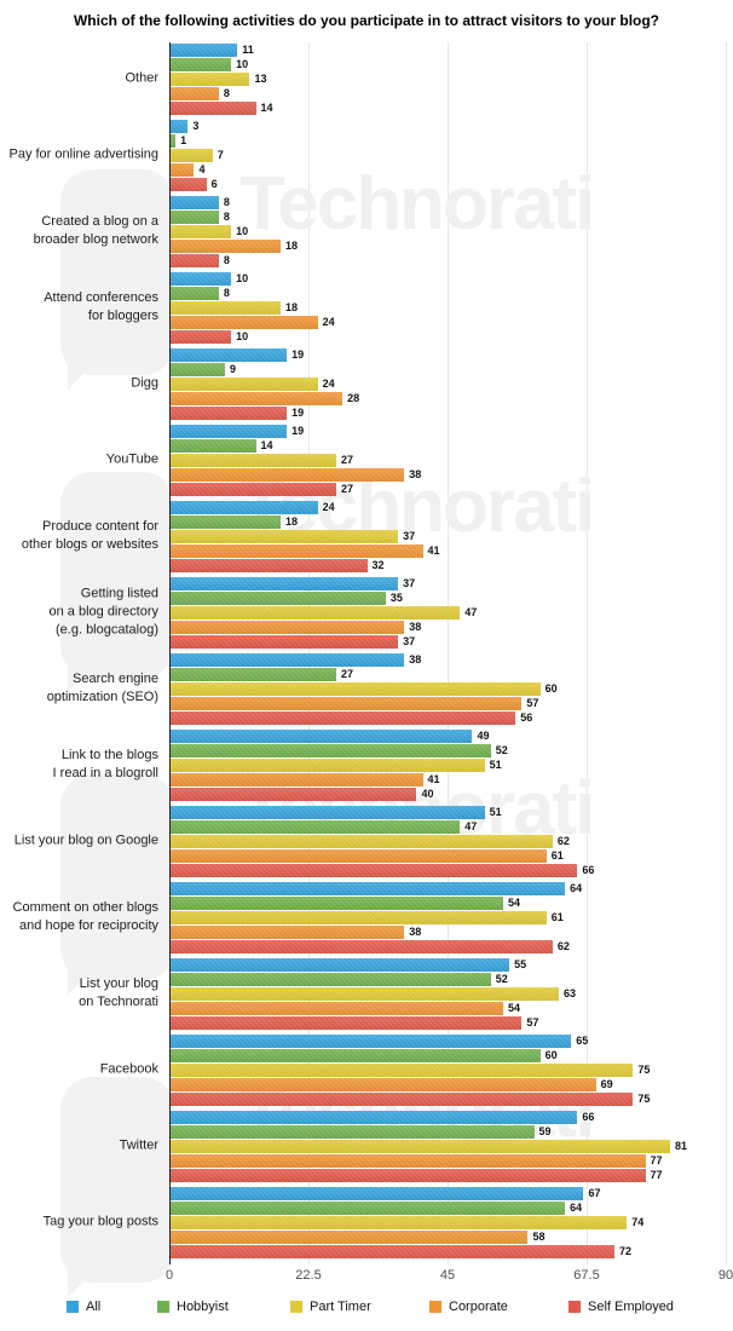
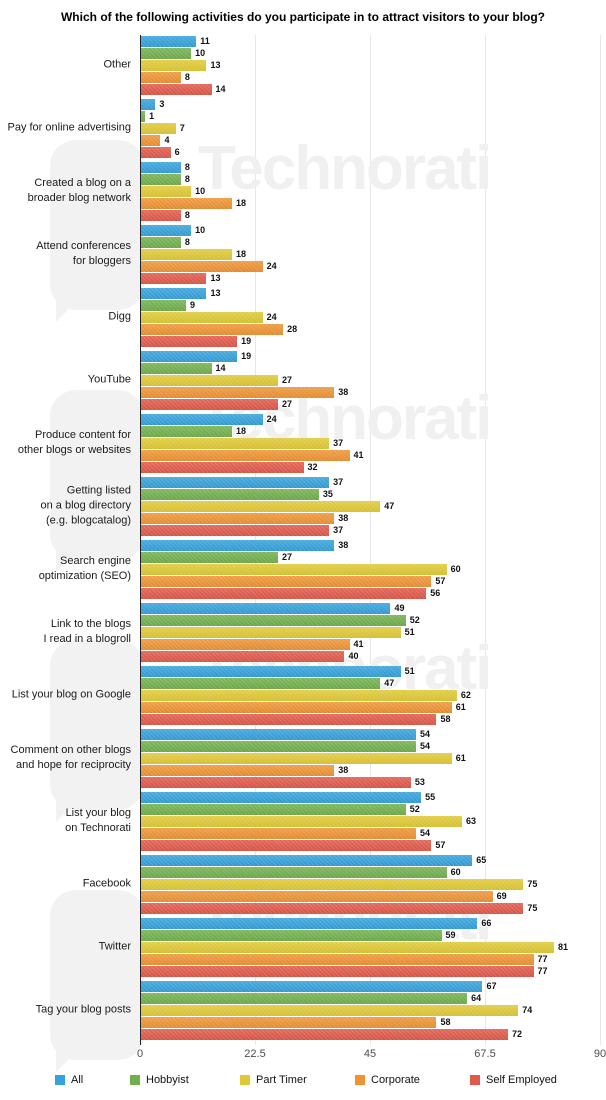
Self Employed/Attend conferences for bloggers: 10 -> 13
All/Digg: 19 -> 13
Self Employed/List your blog on Google: 66 -> 58
All/Comment on other blogs and hope for reciprocity: 64 -> 54
Self Employed/Comment on other blogs and hope for reciprocity: 62 -> 53
